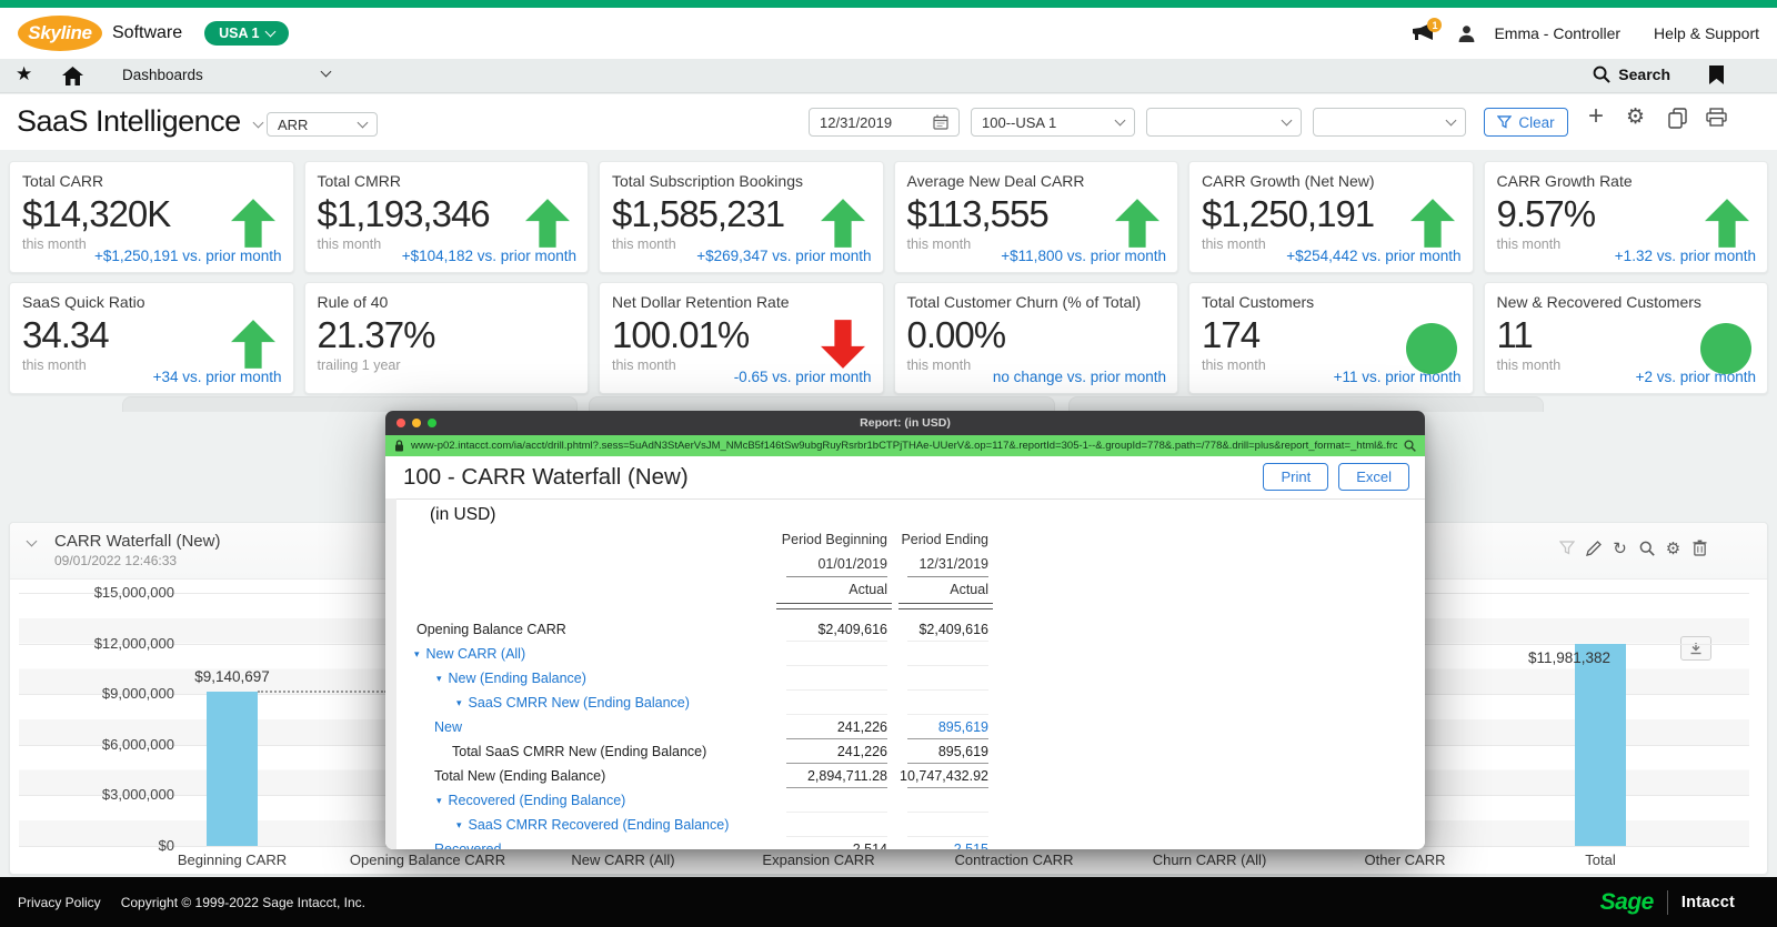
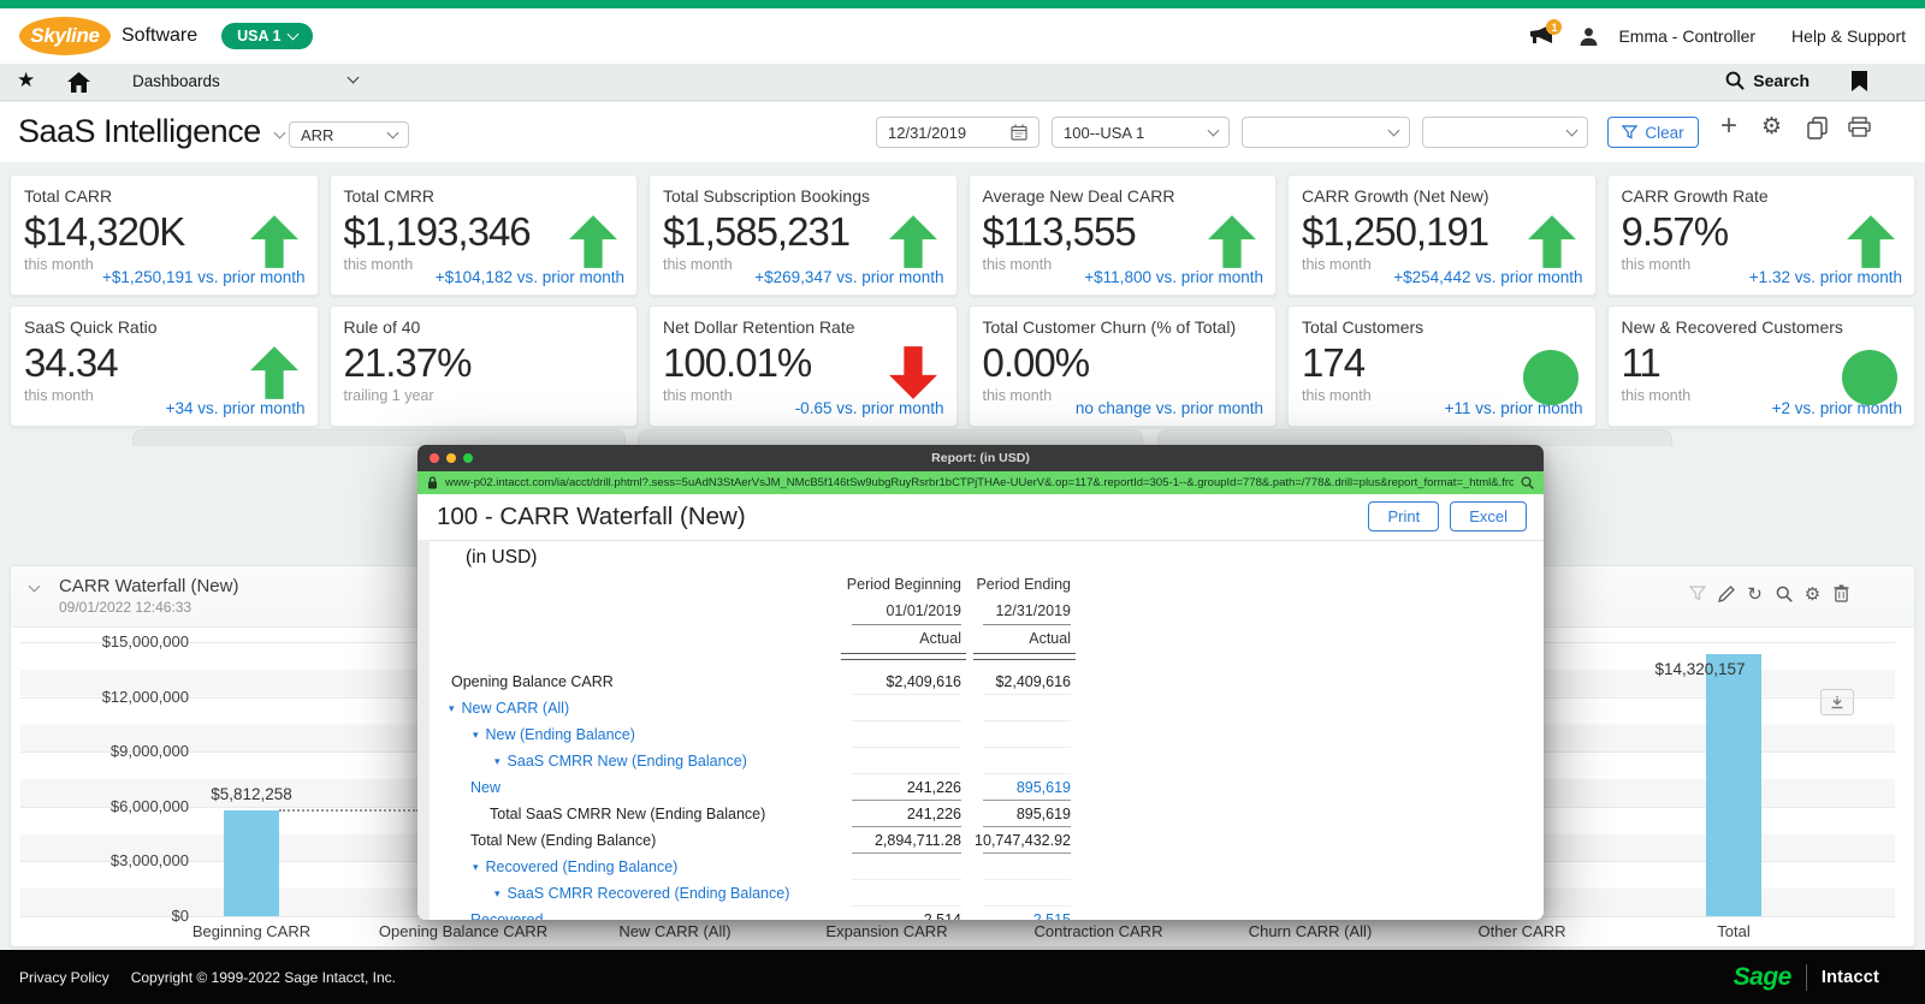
Beginning CARR: $9,140,697 -> $5,812,258
Total: $11,981,382 -> $14,320,157
